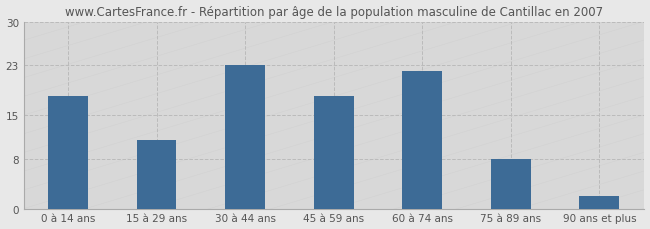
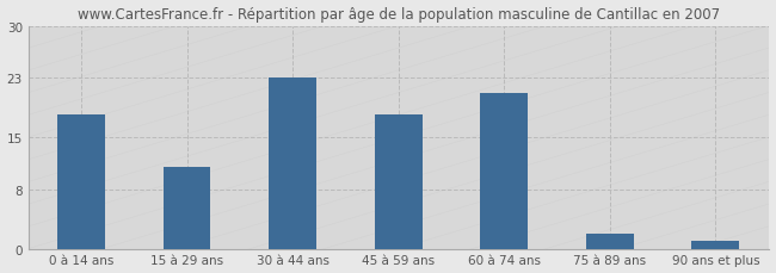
60 à 74 ans: 22 -> 21
75 à 89 ans: 8 -> 2
90 ans et plus: 2 -> 1
